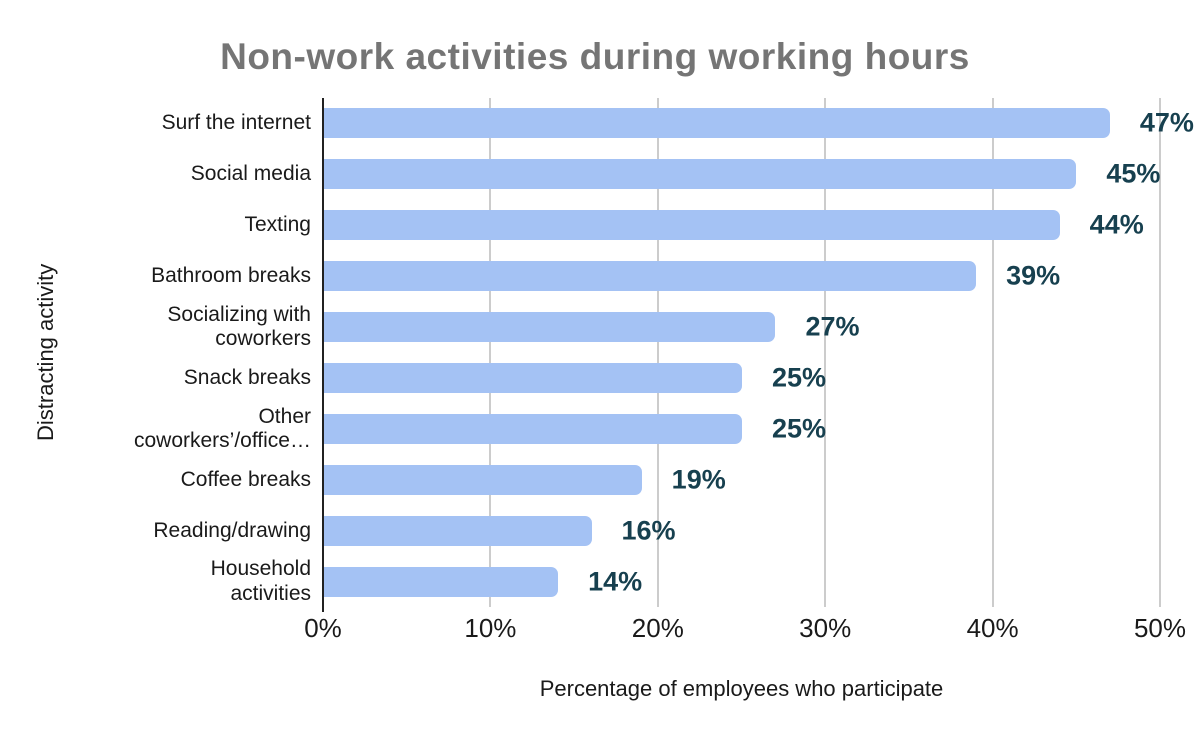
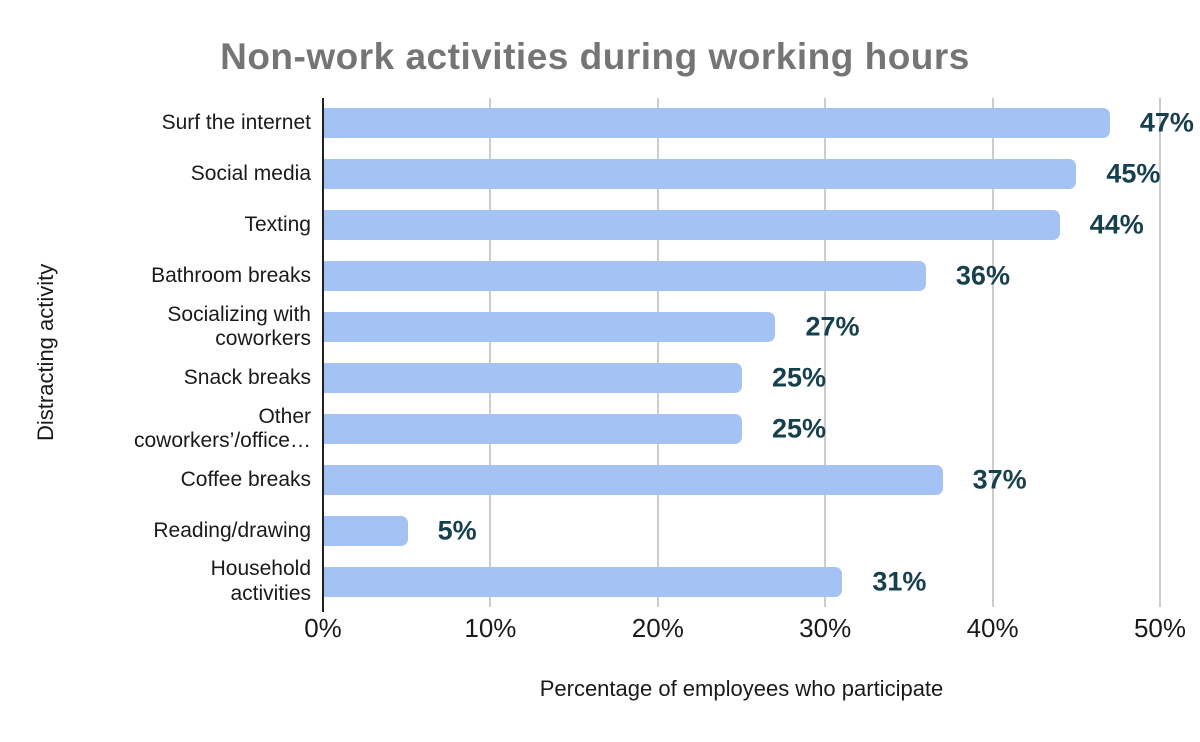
Bathroom breaks: 39% -> 36%
Coffee breaks: 19% -> 37%
Reading/drawing: 16% -> 5%
Household activities: 14% -> 31%
